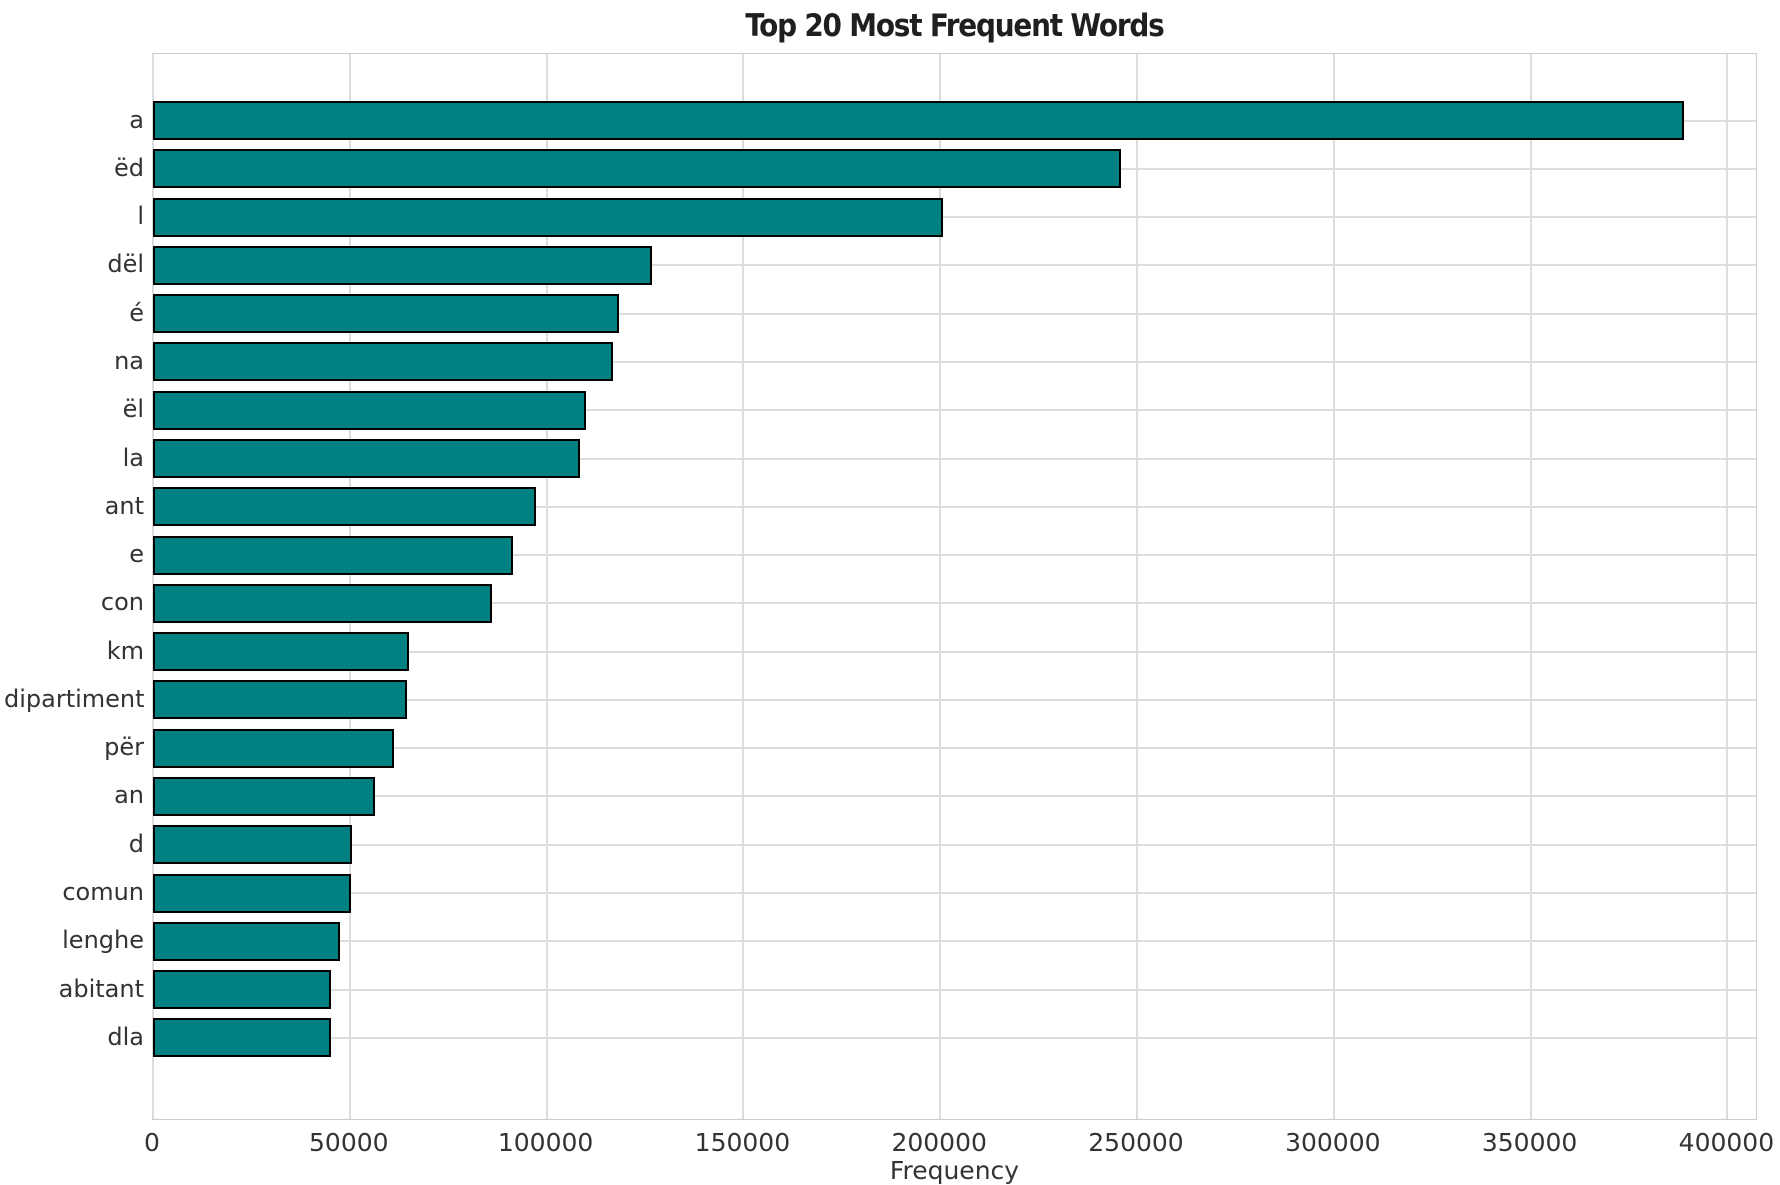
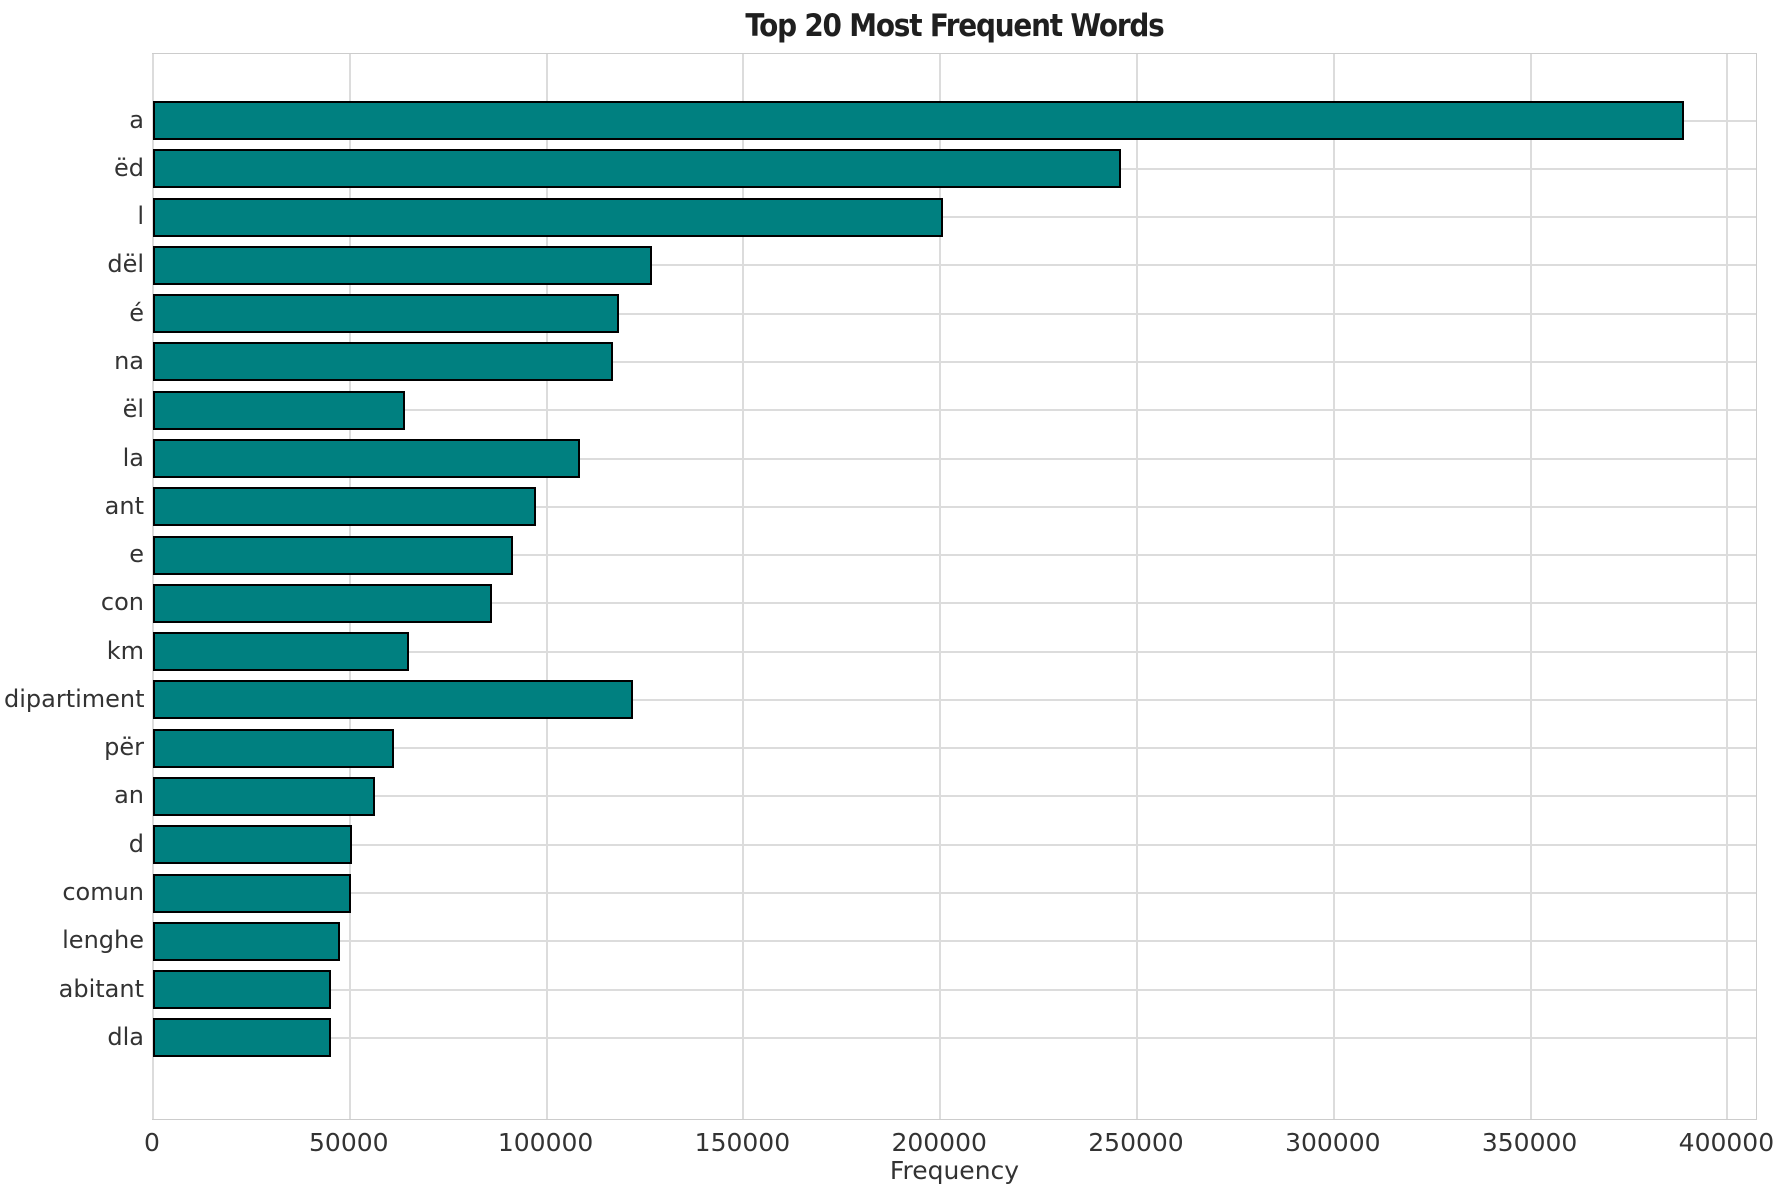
ël: 110000 -> 64000
dipartiment: 64000 -> 122000
